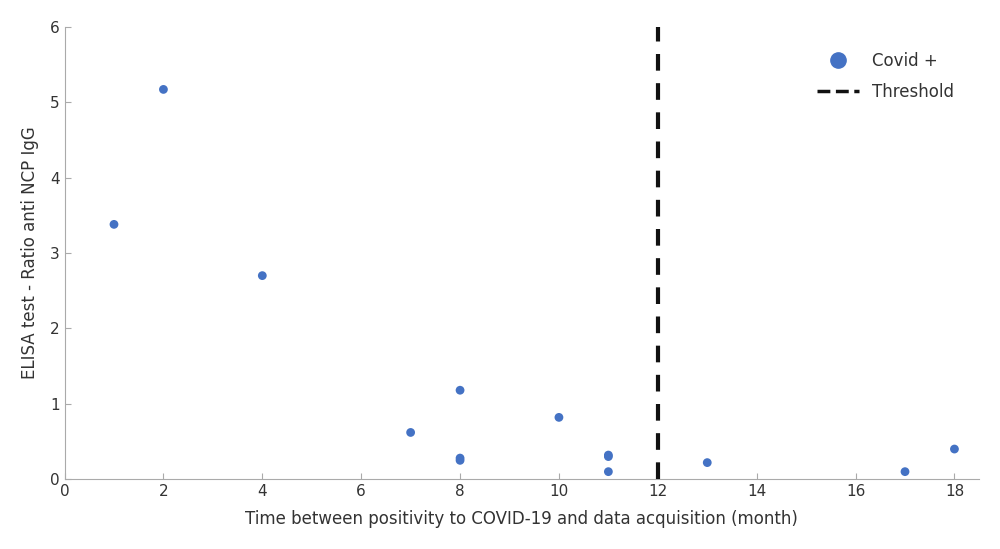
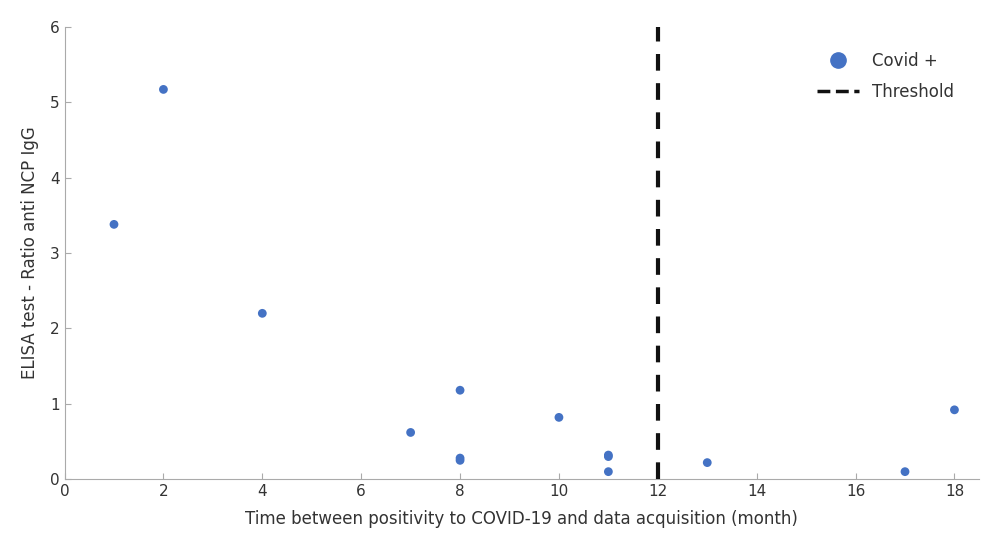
4: 2.70 -> 2.20
18: 0.40 -> 0.92
